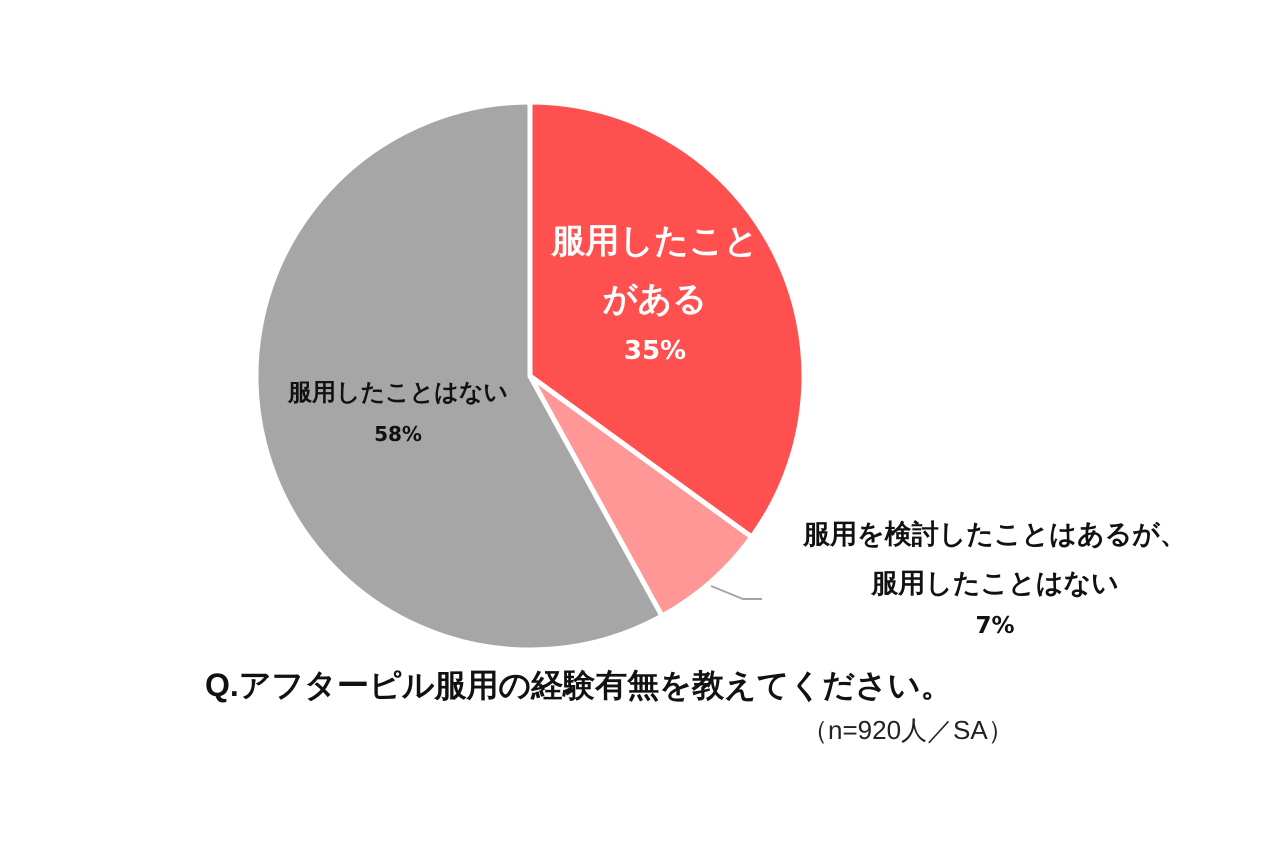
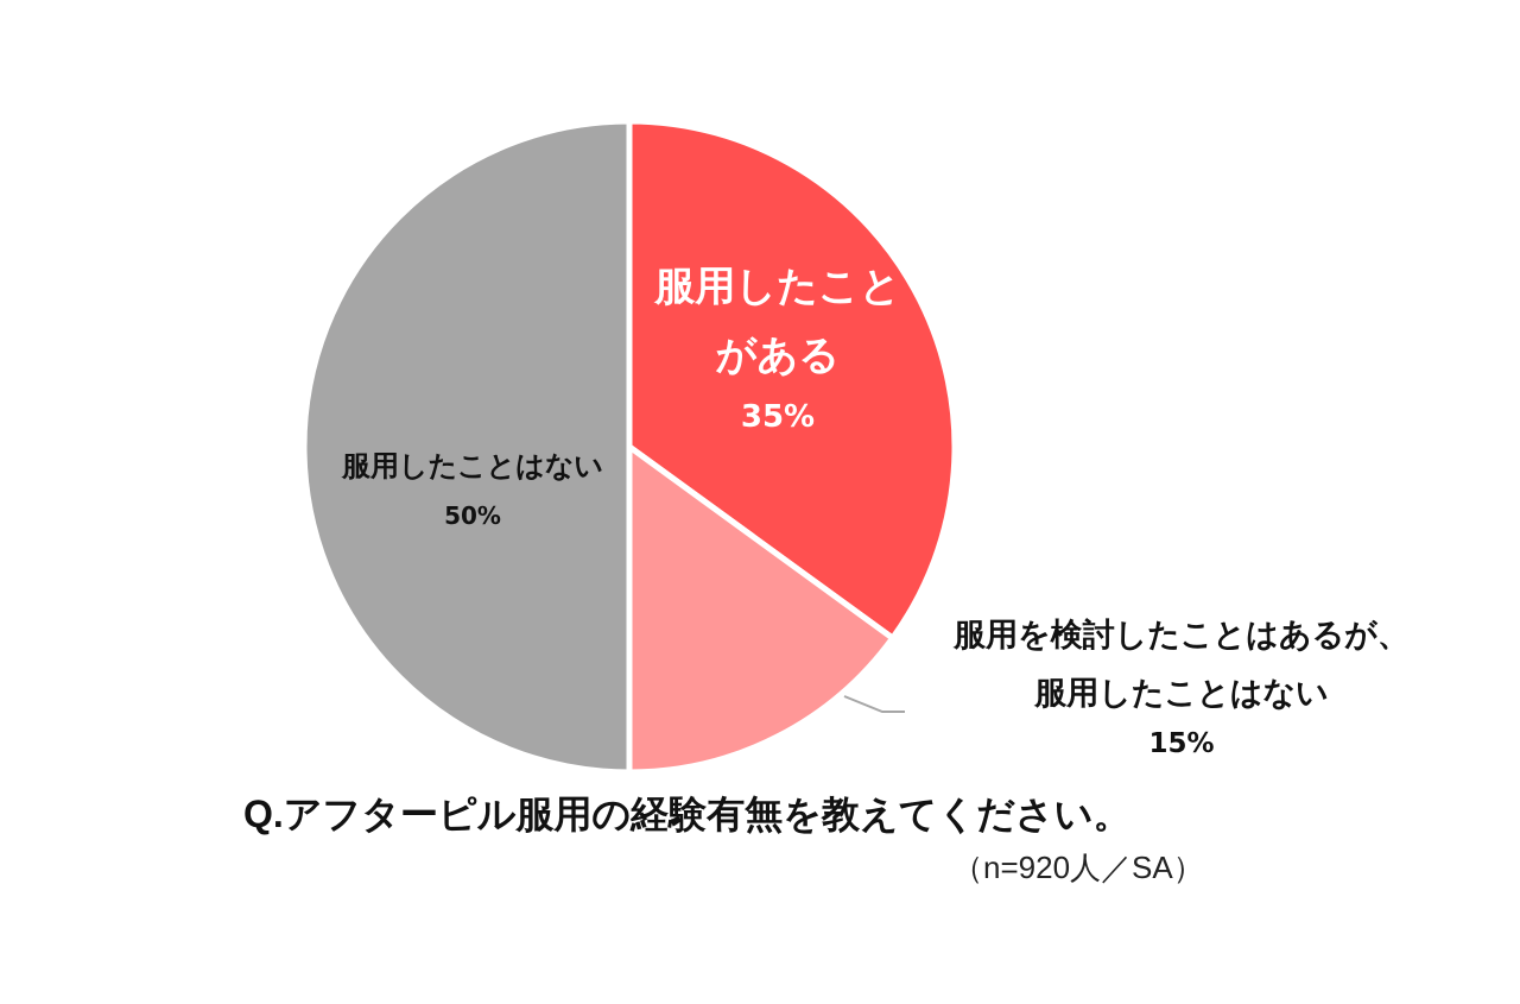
服用を検討したことはあるが、服用したことはない: 7% -> 15%
服用したことはない: 58% -> 50%
